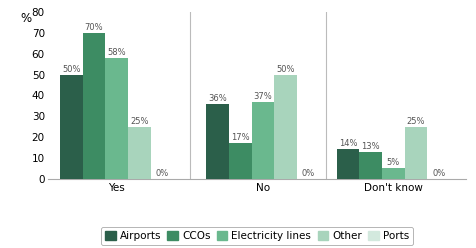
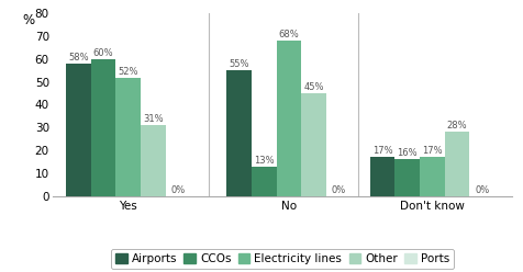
Airports/Yes: 50% -> 58%
CCOs/Yes: 70% -> 60%
Electricity lines/Yes: 58% -> 52%
Other/Yes: 25% -> 31%
Airports/No: 36% -> 55%
CCOs/No: 17% -> 13%
Electricity lines/No: 37% -> 68%
Other/No: 50% -> 45%
Airports/Don't know: 14% -> 17%
CCOs/Don't know: 13% -> 16%
Electricity lines/Don't know: 5% -> 17%
Other/Don't know: 25% -> 28%
